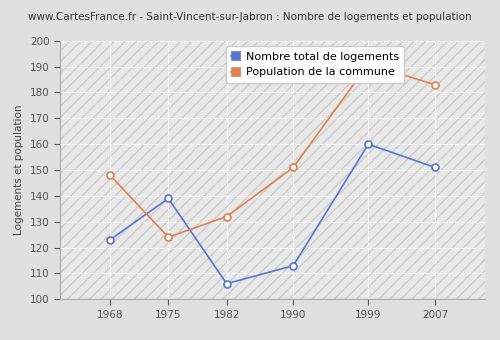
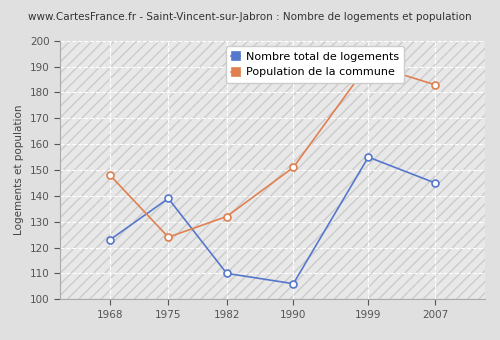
Nombre total de logements/1982: 106 -> 110
Nombre total de logements/1990: 113 -> 106
Nombre total de logements/1999: 160 -> 155
Nombre total de logements/2007: 151 -> 145
